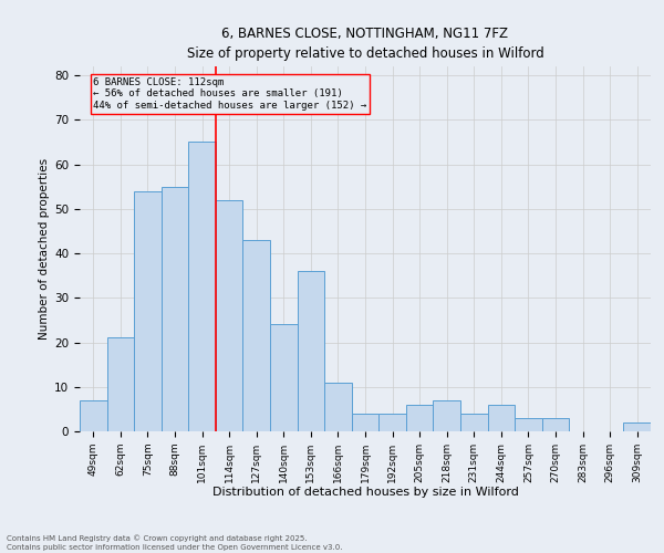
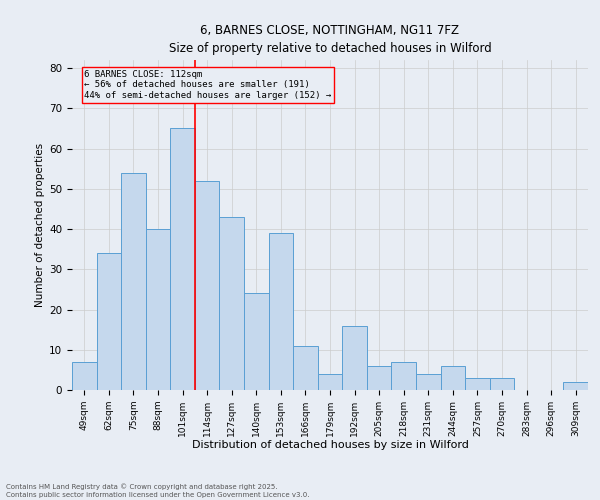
62sqm: 21 -> 34
88sqm: 55 -> 40
153sqm: 36 -> 39
192sqm: 4 -> 16
